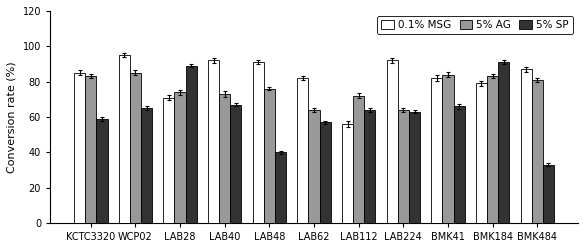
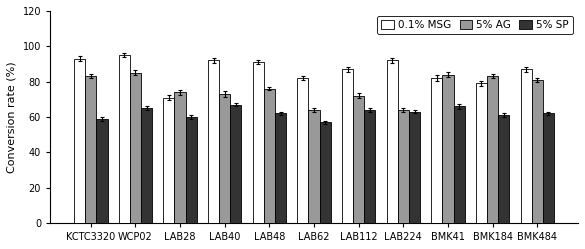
0.1% MSG/KCTC3320: 85 -> 93
5% SP/LAB28: 89 -> 60
5% SP/LAB48: 40 -> 62
0.1% MSG/LAB112: 56 -> 87
5% SP/BMK184: 91 -> 61
5% SP/BMK484: 33 -> 62
